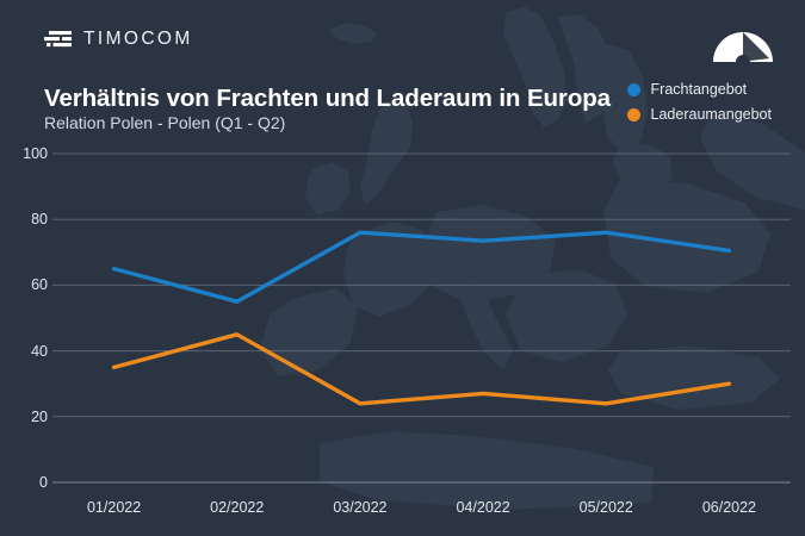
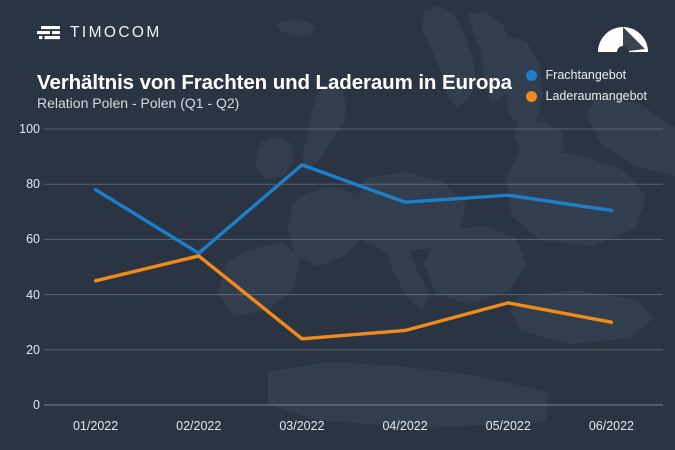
Frachtangebot/01/2022: 65 -> 78
Laderaumangebot/01/2022: 35 -> 45
Laderaumangebot/02/2022: 45 -> 54
Frachtangebot/03/2022: 76 -> 87
Laderaumangebot/05/2022: 24 -> 37
